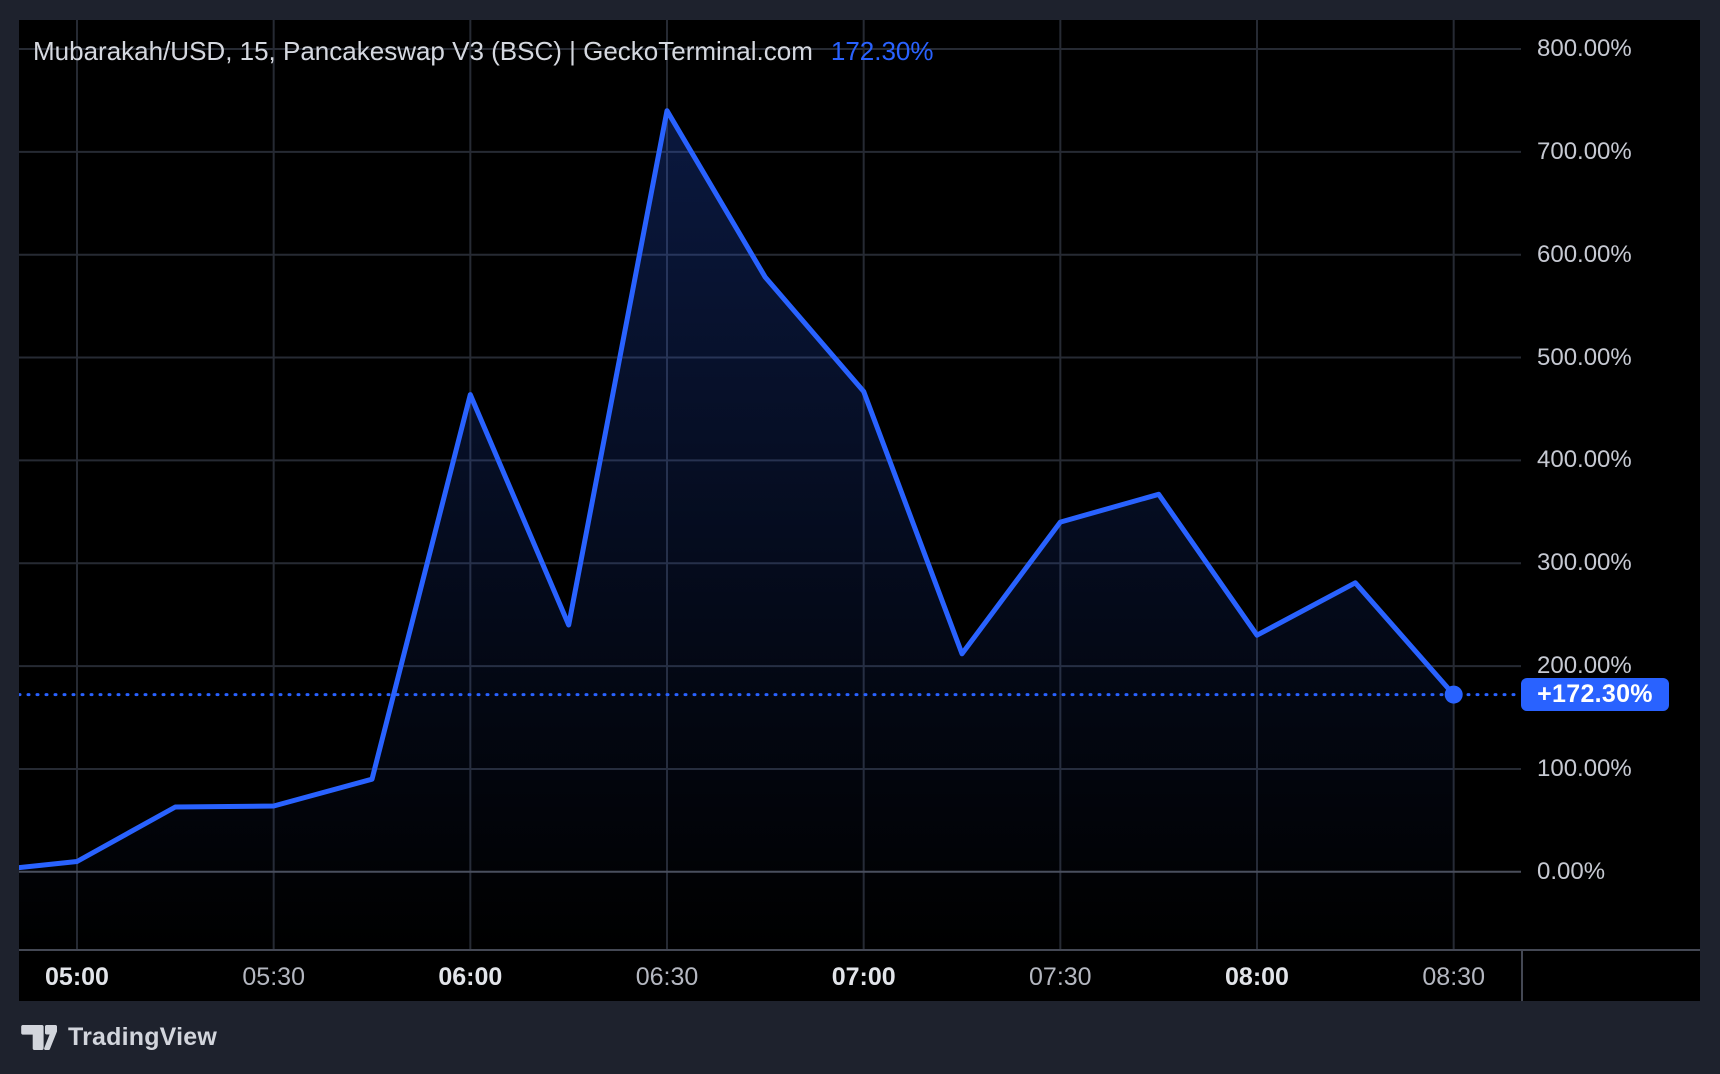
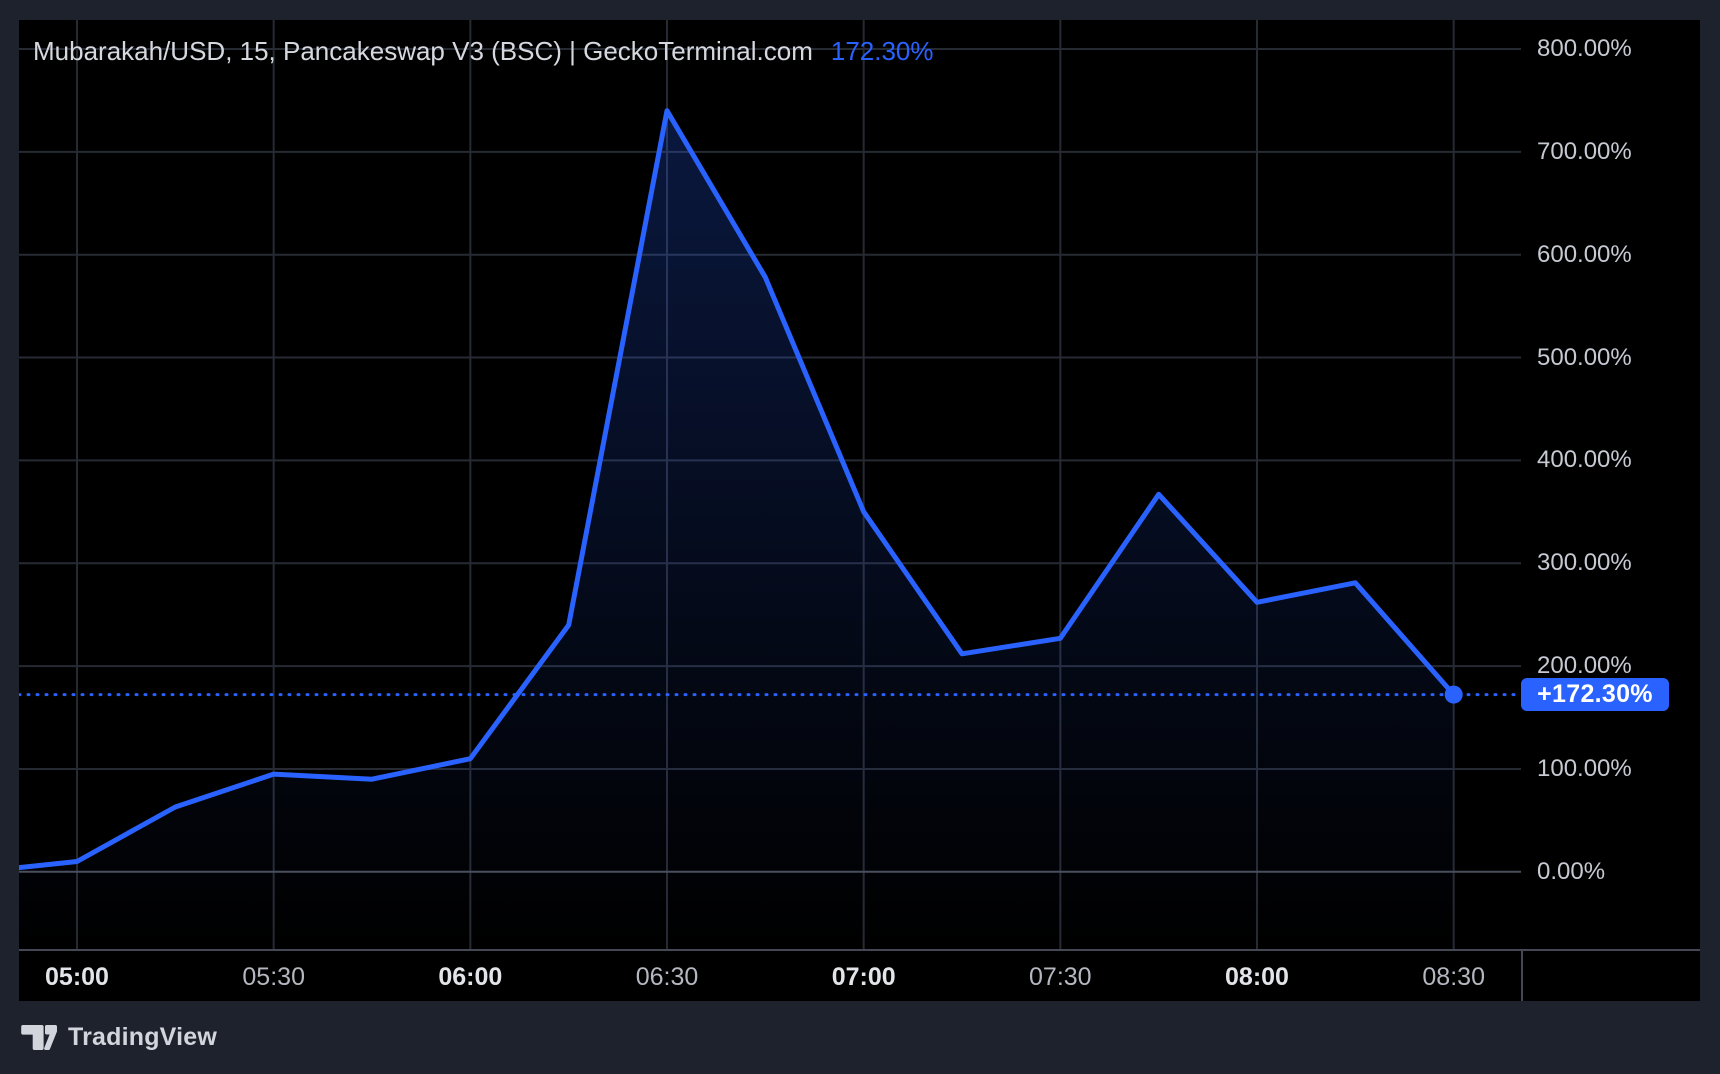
05:30: 64% -> 95%
06:00: 464% -> 110%
07:00: 467% -> 350%
07:30: 340% -> 227%
08:00: 230% -> 262%
